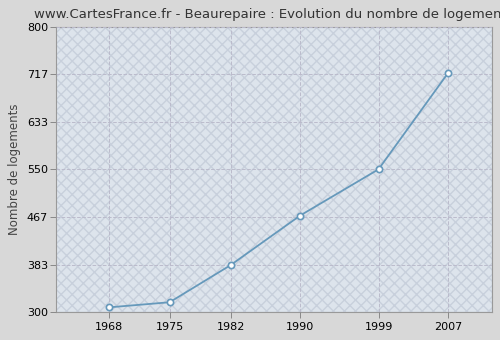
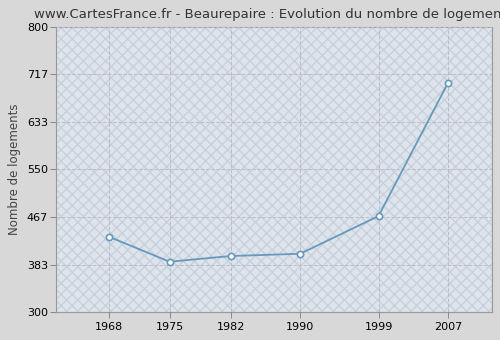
1968: 308 -> 432
1975: 317 -> 388
1982: 382 -> 398
1990: 469 -> 402
1999: 550 -> 468
2007: 719 -> 702
